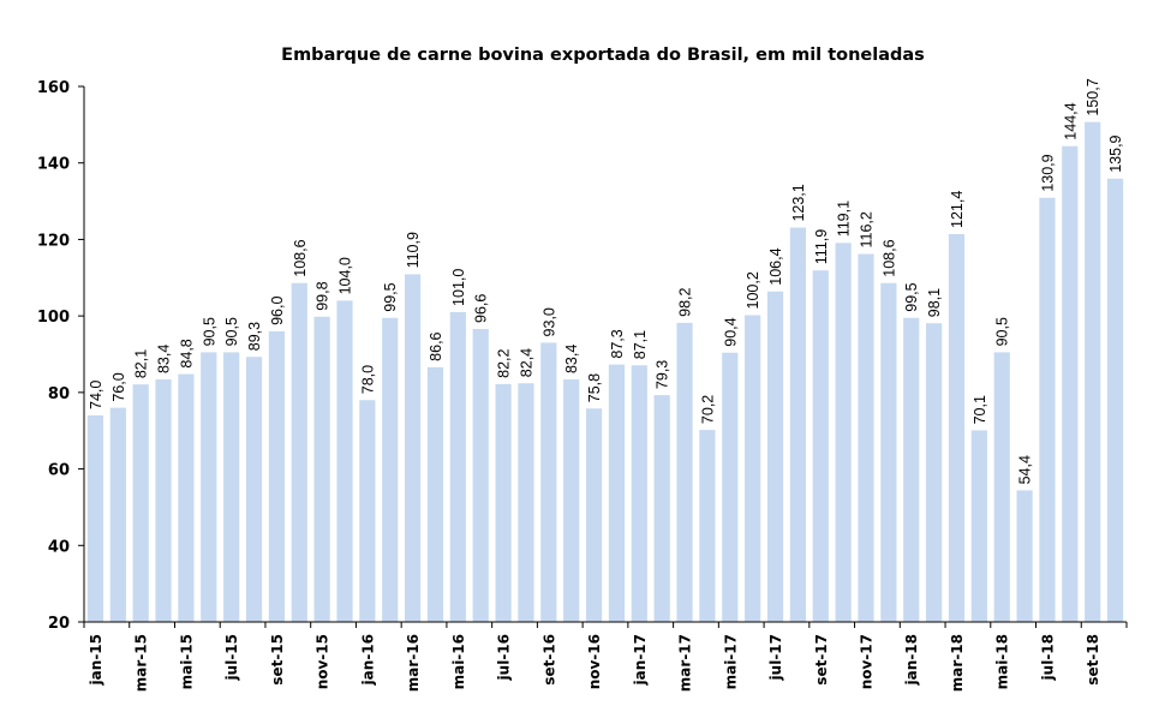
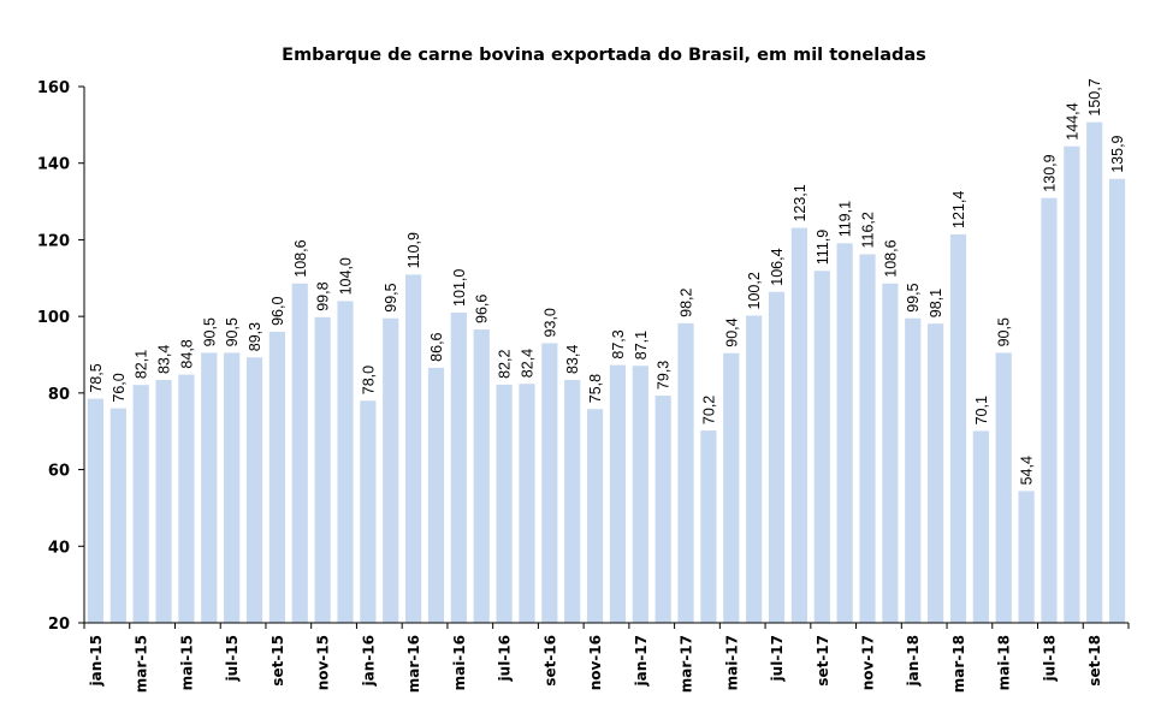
jan-15: 74,0 -> 78,5
